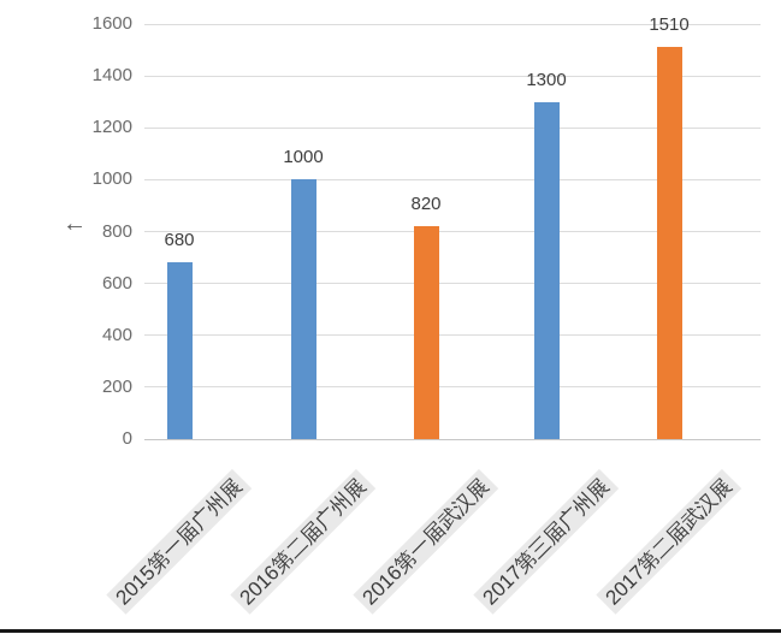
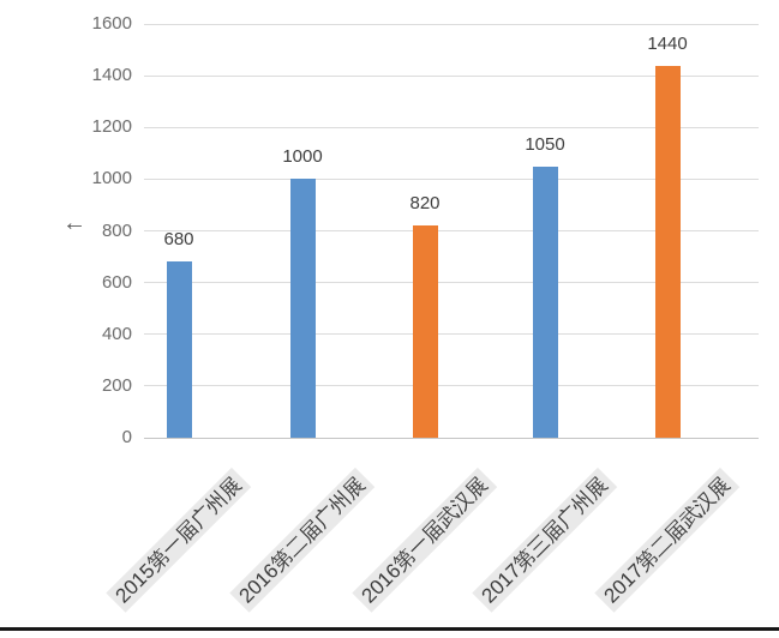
2017第三届广州展: 1300 -> 1050
2017第二届武汉展: 1510 -> 1440
